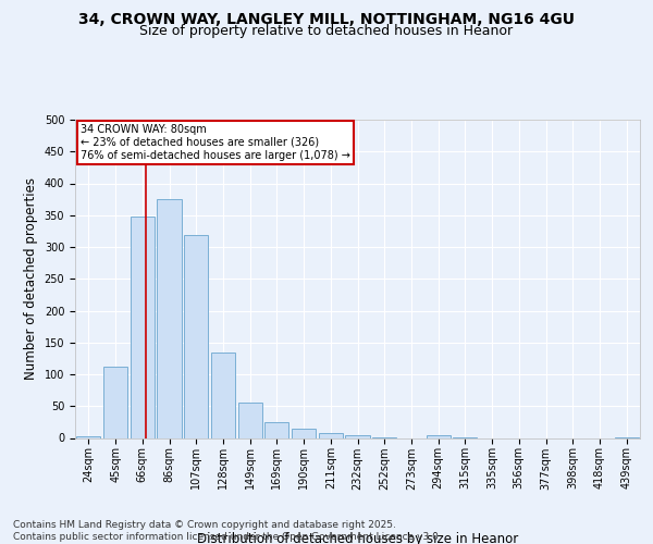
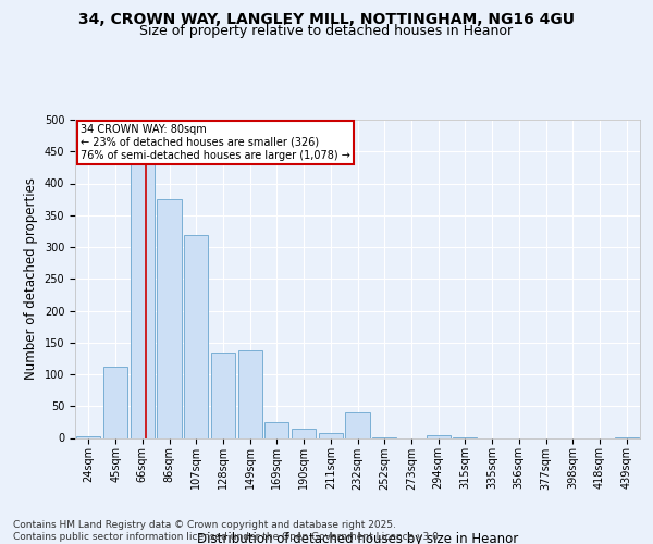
66sqm: 348 -> 434
149sqm: 55 -> 138
232sqm: 4 -> 40
